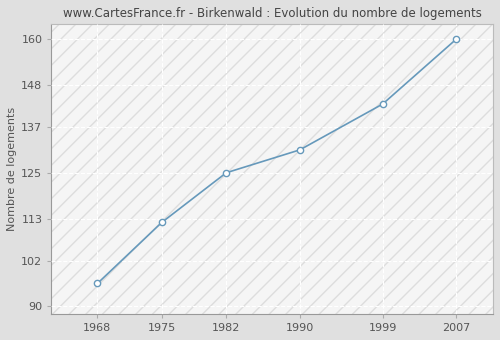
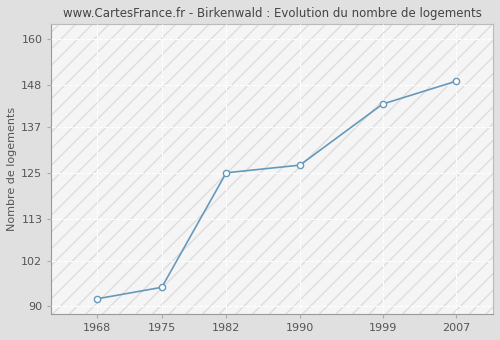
1968: 96 -> 92
1975: 112 -> 95
1990: 131 -> 127
2007: 160 -> 149
